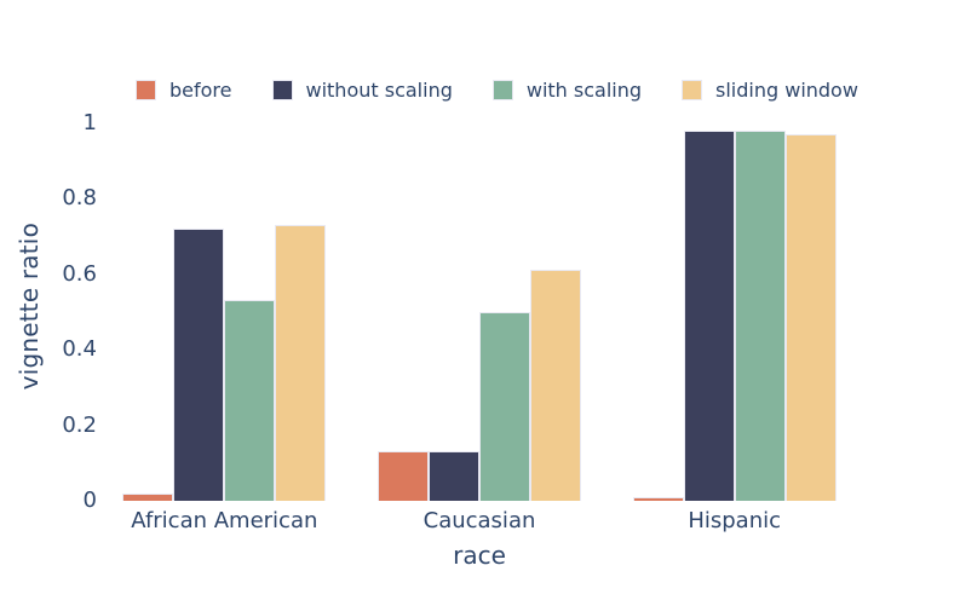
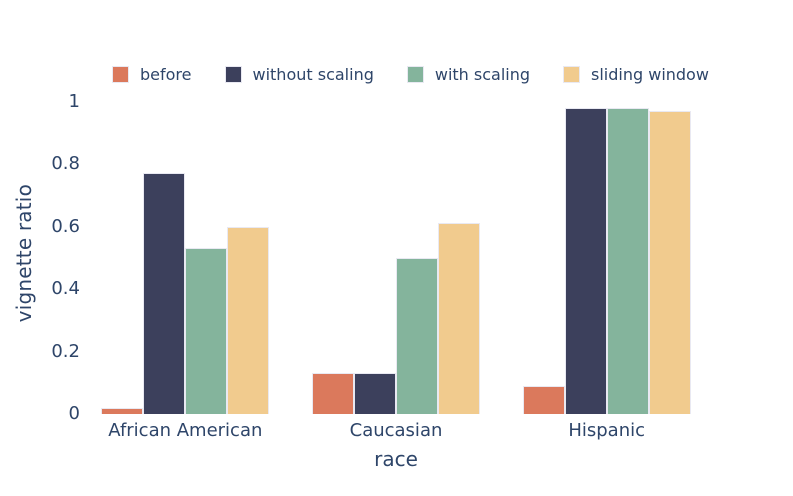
without scaling/African American: 0.72 -> 0.77
sliding window/African American: 0.73 -> 0.60
before/Hispanic: 0.01 -> 0.09
